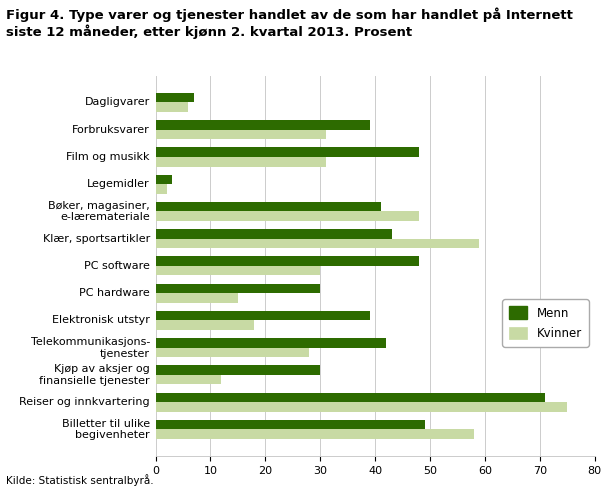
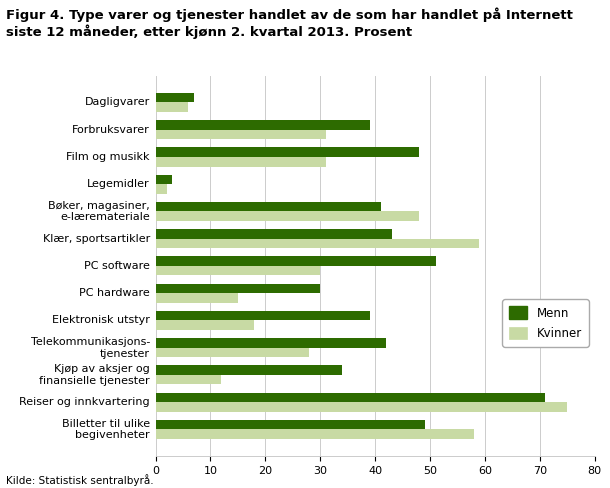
Menn/PC software: 48 -> 51
Menn/Kjøp av aksjer og finansielle tjenester: 30 -> 34
